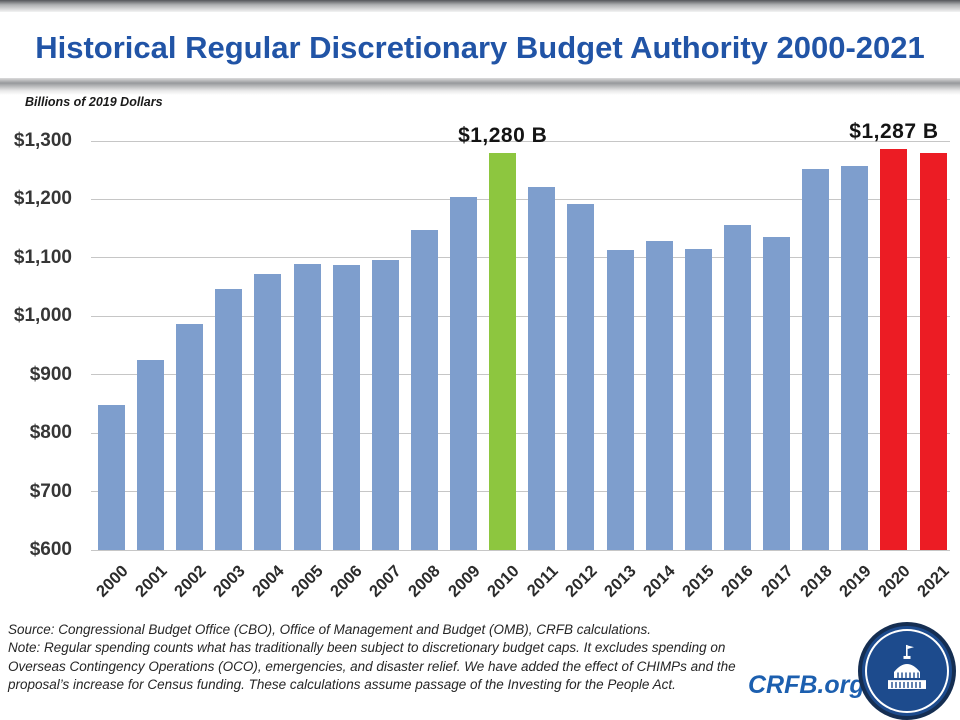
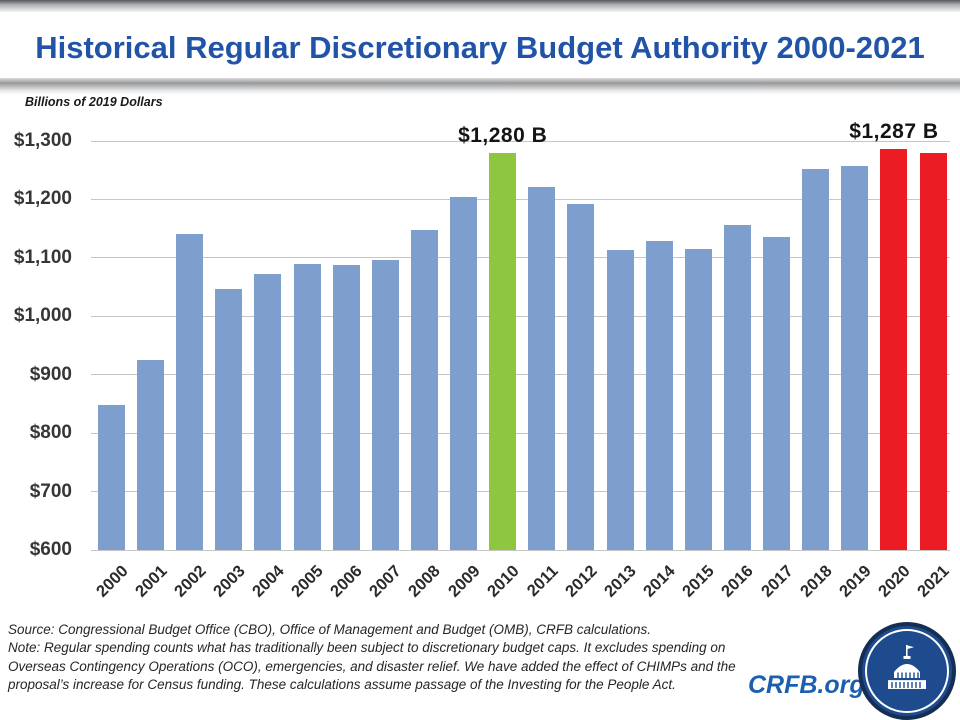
2002: $990 -> $1140
